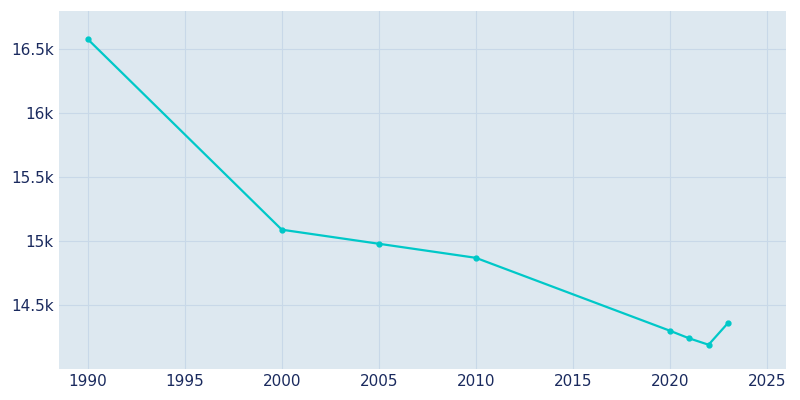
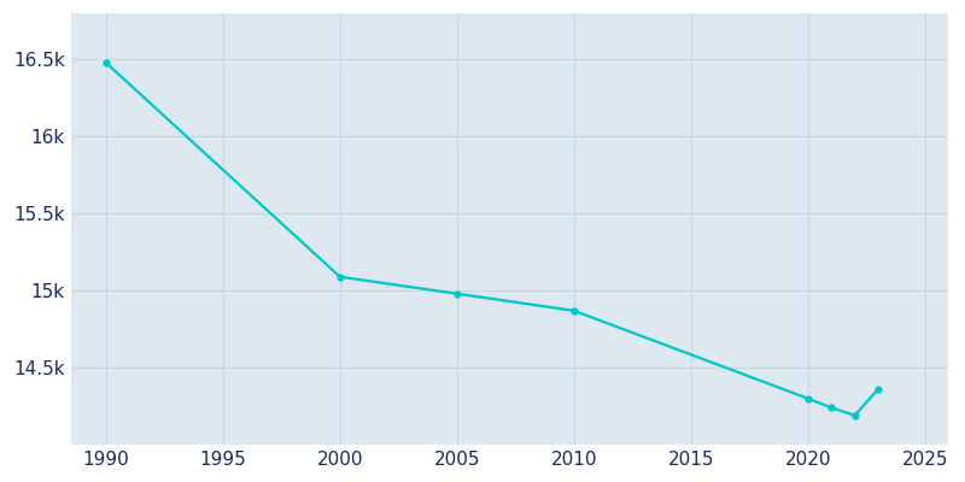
1990: 16.58k -> 16.48k
